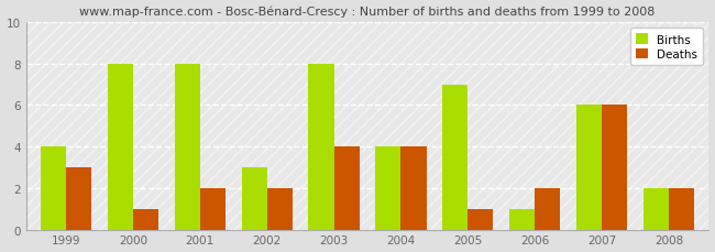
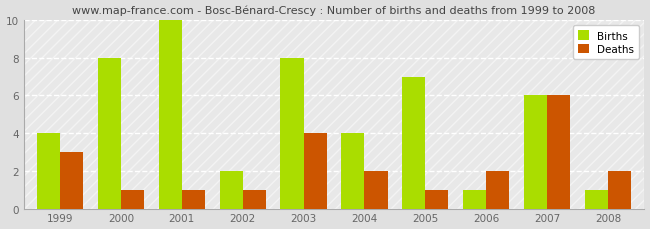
Births/2001: 8 -> 10
Deaths/2001: 2 -> 1
Births/2002: 3 -> 2
Deaths/2002: 2 -> 1
Deaths/2004: 4 -> 2
Births/2008: 2 -> 1
